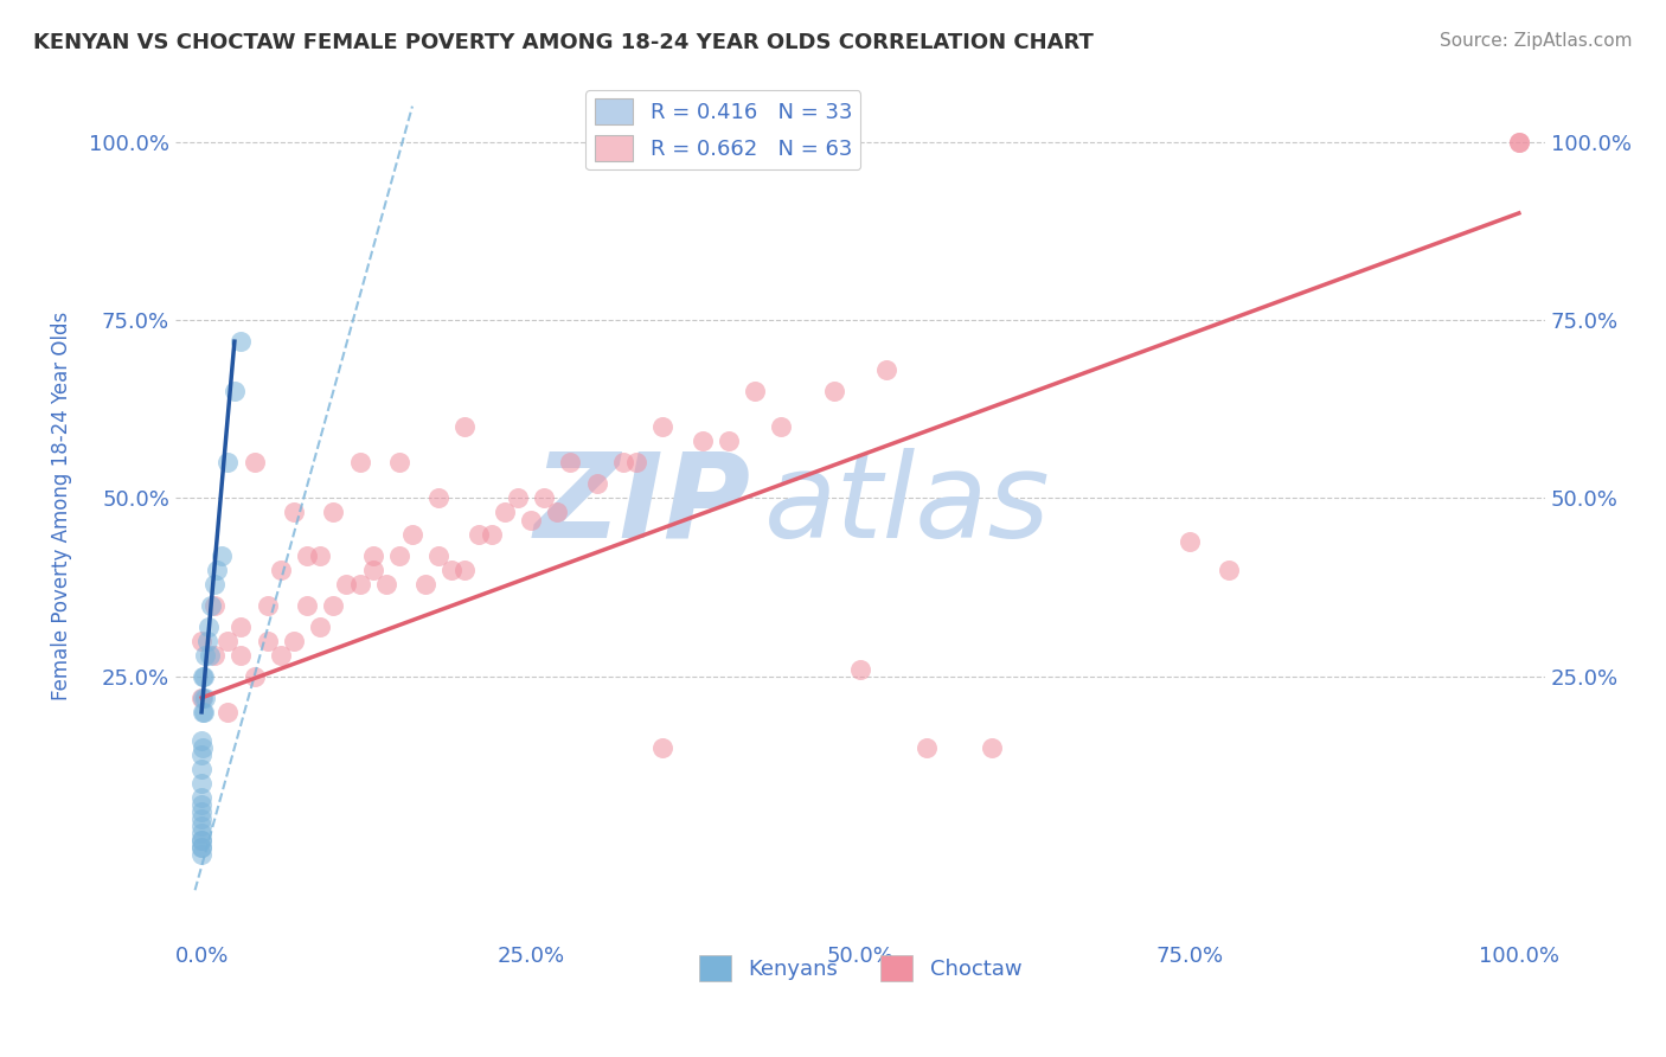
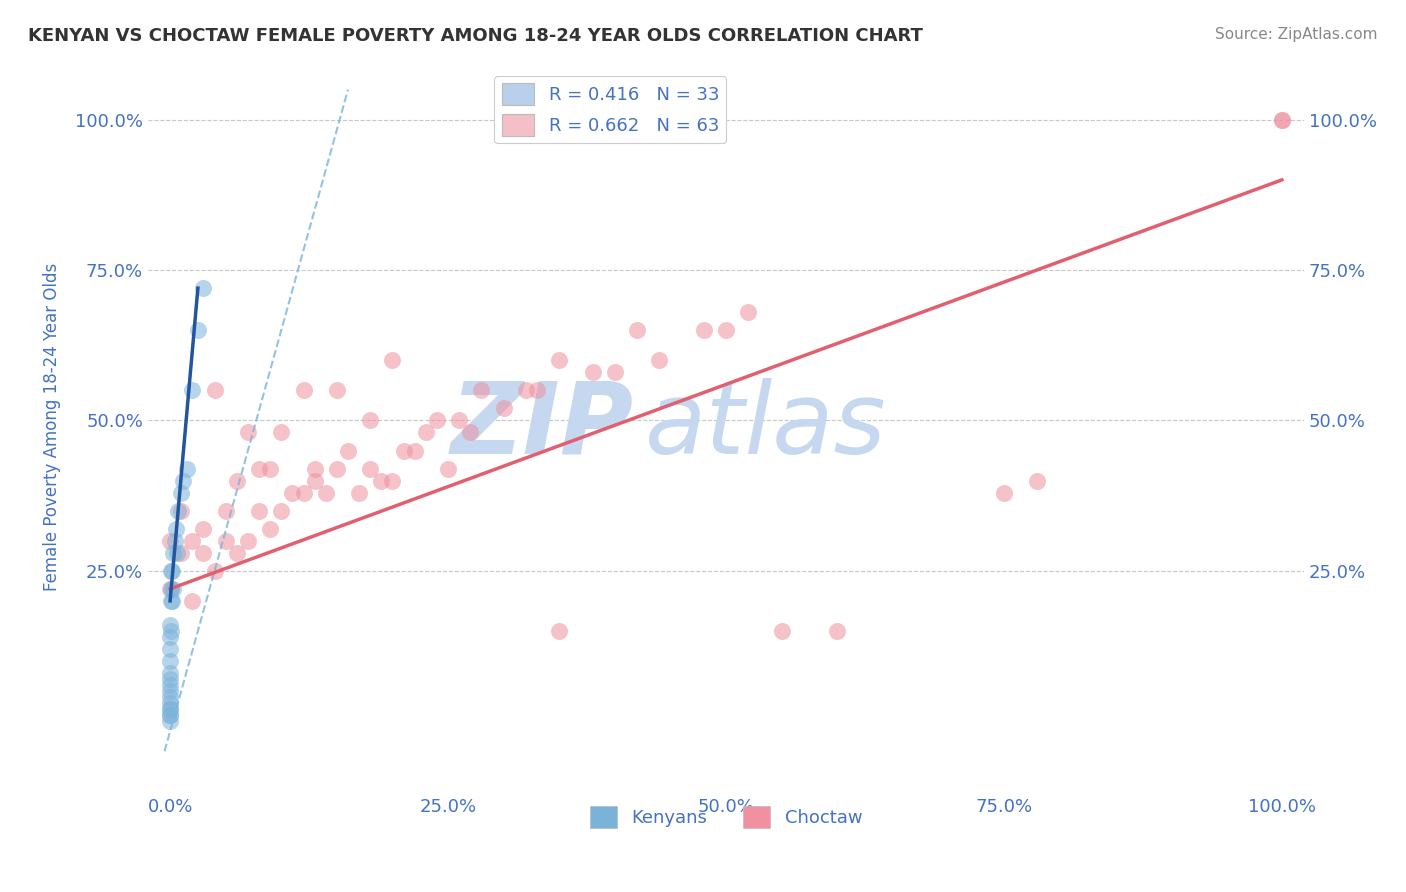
Choctaw/25.0%: 47% -> 42%
Choctaw/50.0%: 26% -> 65%
Choctaw/75.0%: 44% -> 38%
